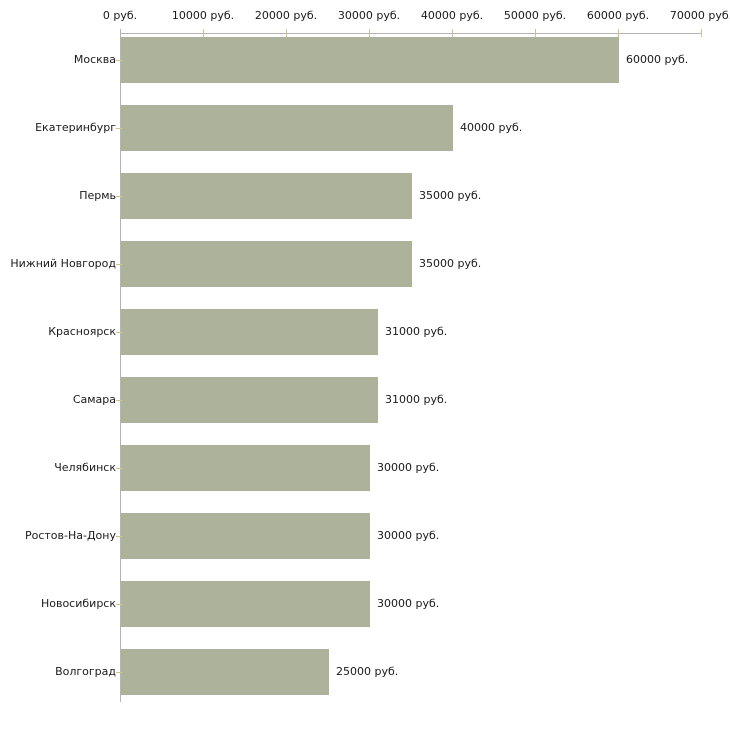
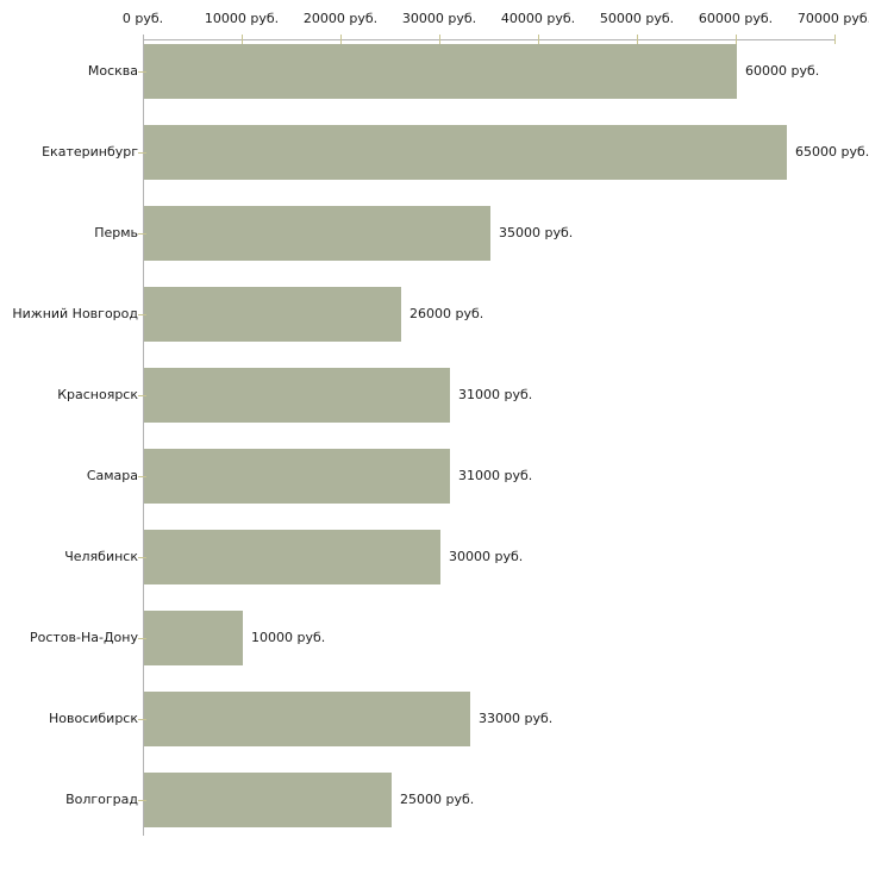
Екатеринбург: 40000 -> 65000
Нижний Новгород: 35000 -> 26000
Ростов-На-Дону: 30000 -> 10000
Новосибирск: 30000 -> 33000
